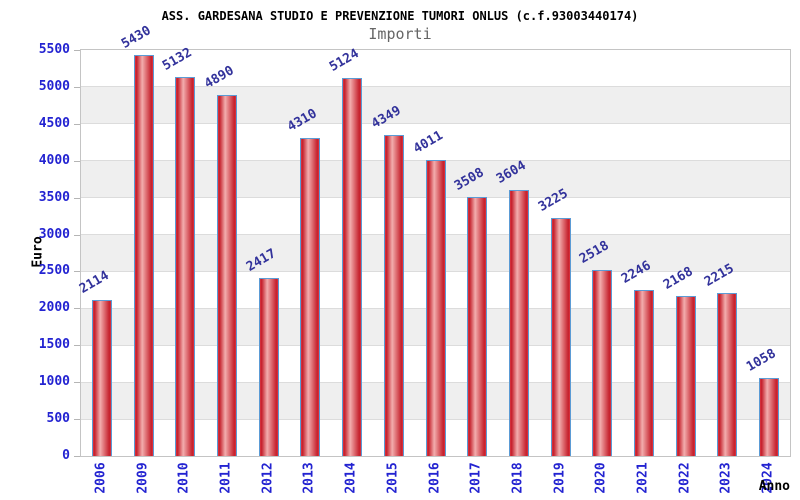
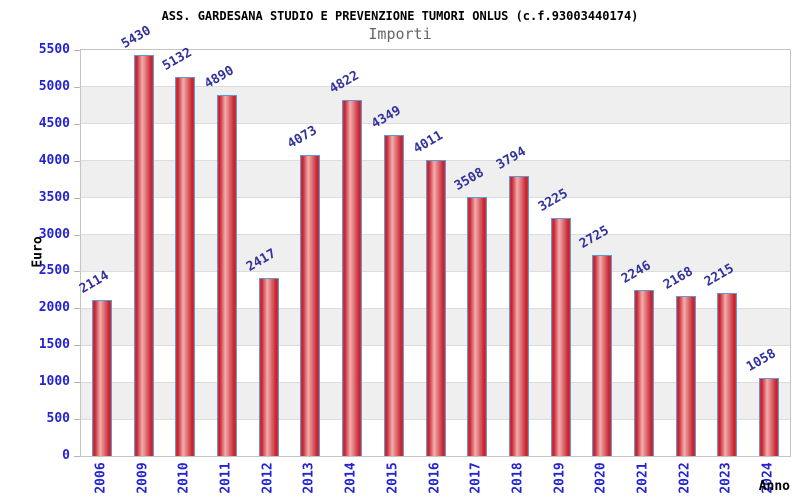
2013: 4310 -> 4073
2014: 5124 -> 4822
2018: 3604 -> 3794
2020: 2518 -> 2725
